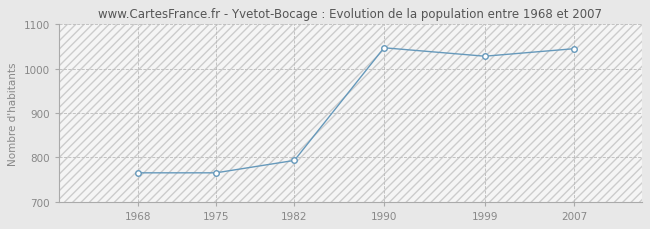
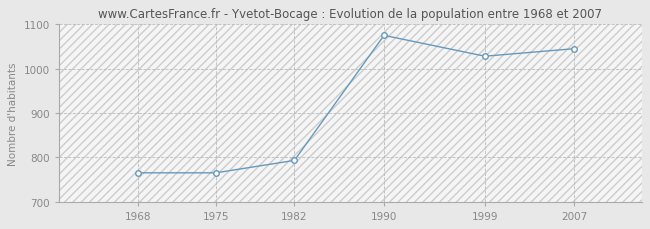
1990: 1047 -> 1075
